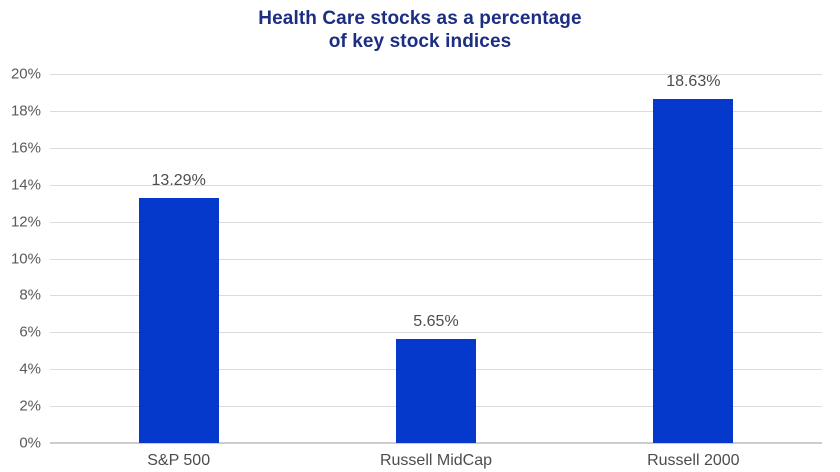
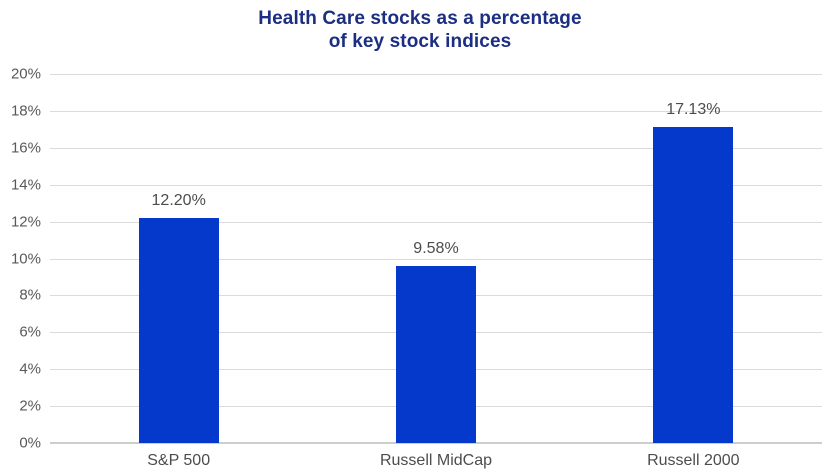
S&P 500: 13.29% -> 12.20%
Russell MidCap: 5.65% -> 9.58%
Russell 2000: 18.63% -> 17.13%
